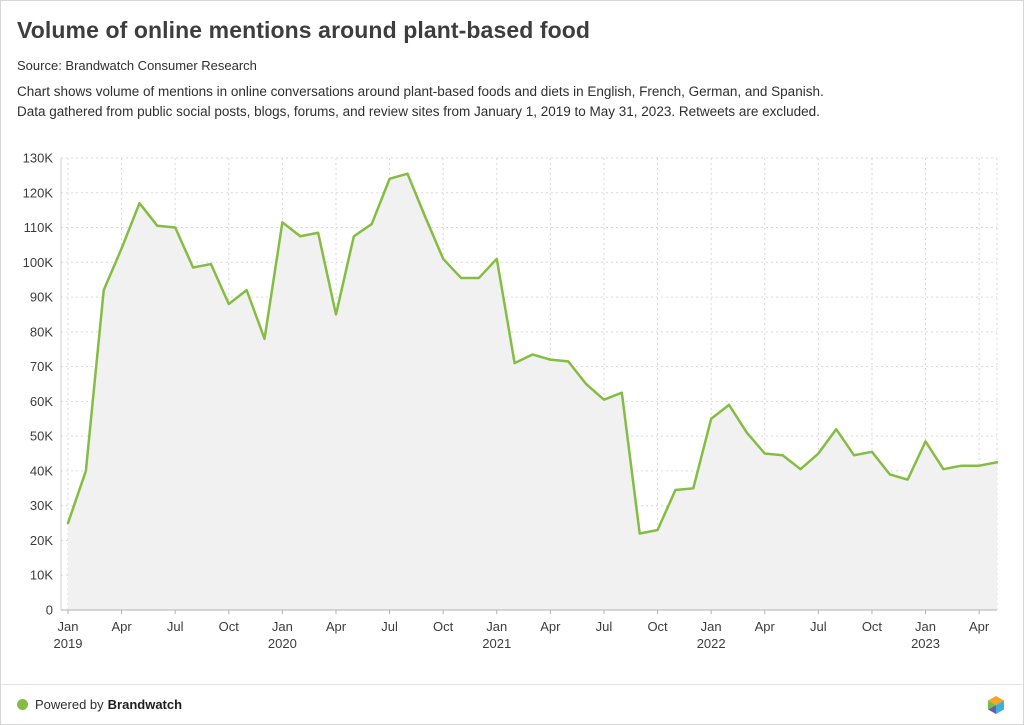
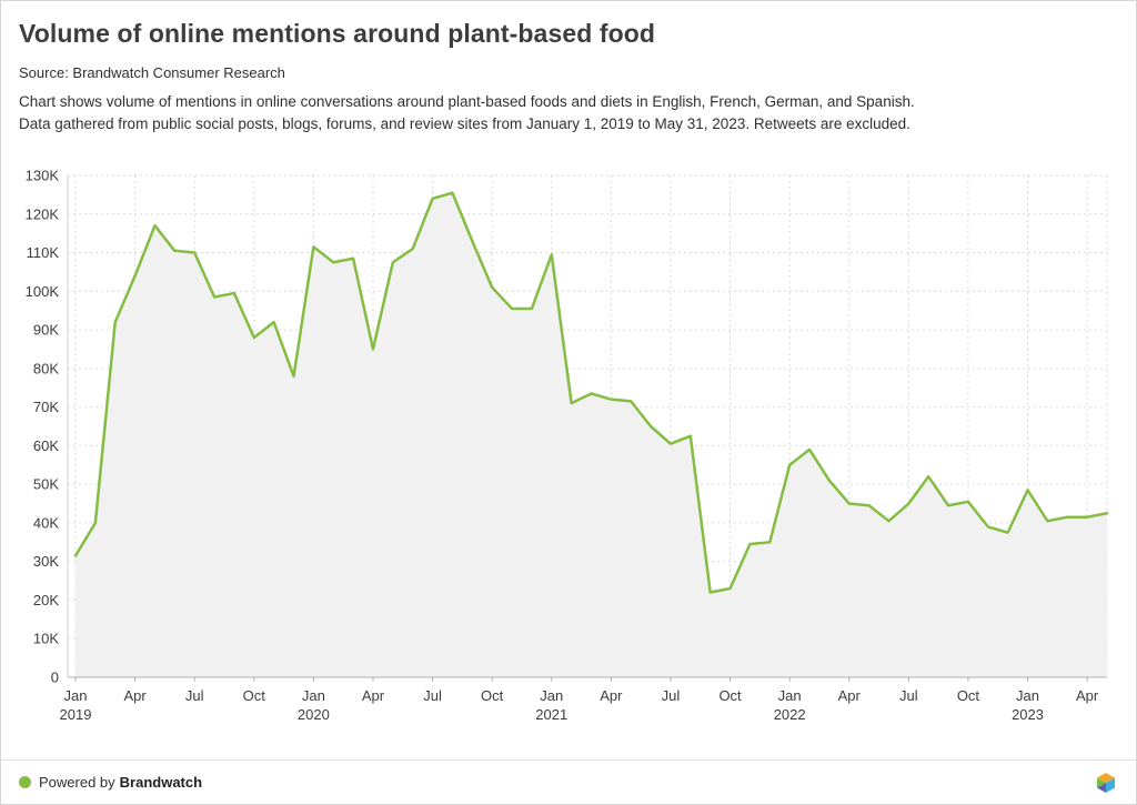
Jan 2019: 25K -> 32K
Jan 2021: 101K -> 110K
